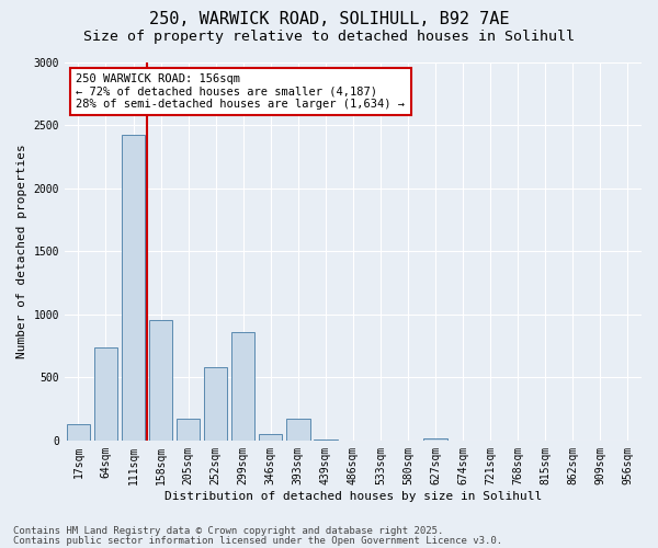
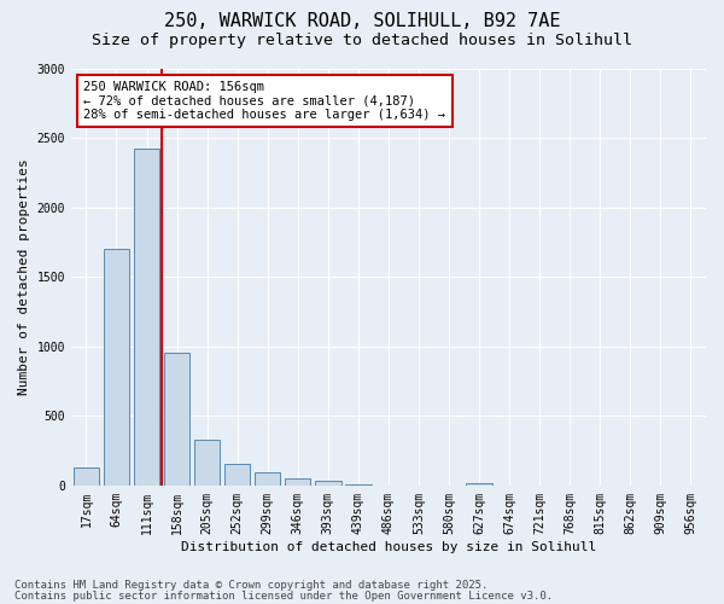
64sqm: 740 -> 1700
205sqm: 170 -> 330
252sqm: 580 -> 160
299sqm: 860 -> 90
393sqm: 170 -> 30
